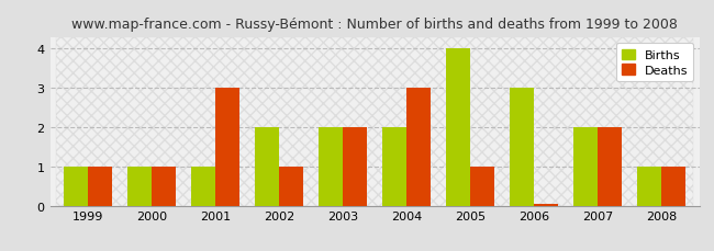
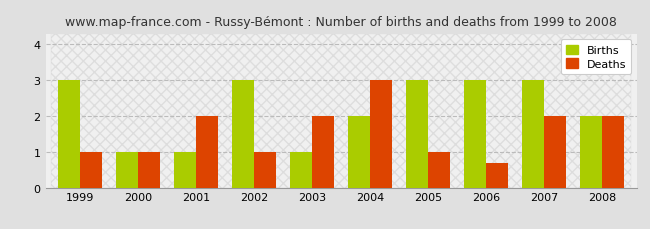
Births/1999: 1 -> 3
Deaths/2001: 3.00 -> 2.00
Births/2002: 2 -> 3
Births/2003: 2 -> 1
Births/2005: 4 -> 3
Deaths/2006: 0.05 -> 0.70
Births/2007: 2 -> 3
Births/2008: 1 -> 2
Deaths/2008: 1.00 -> 2.00
